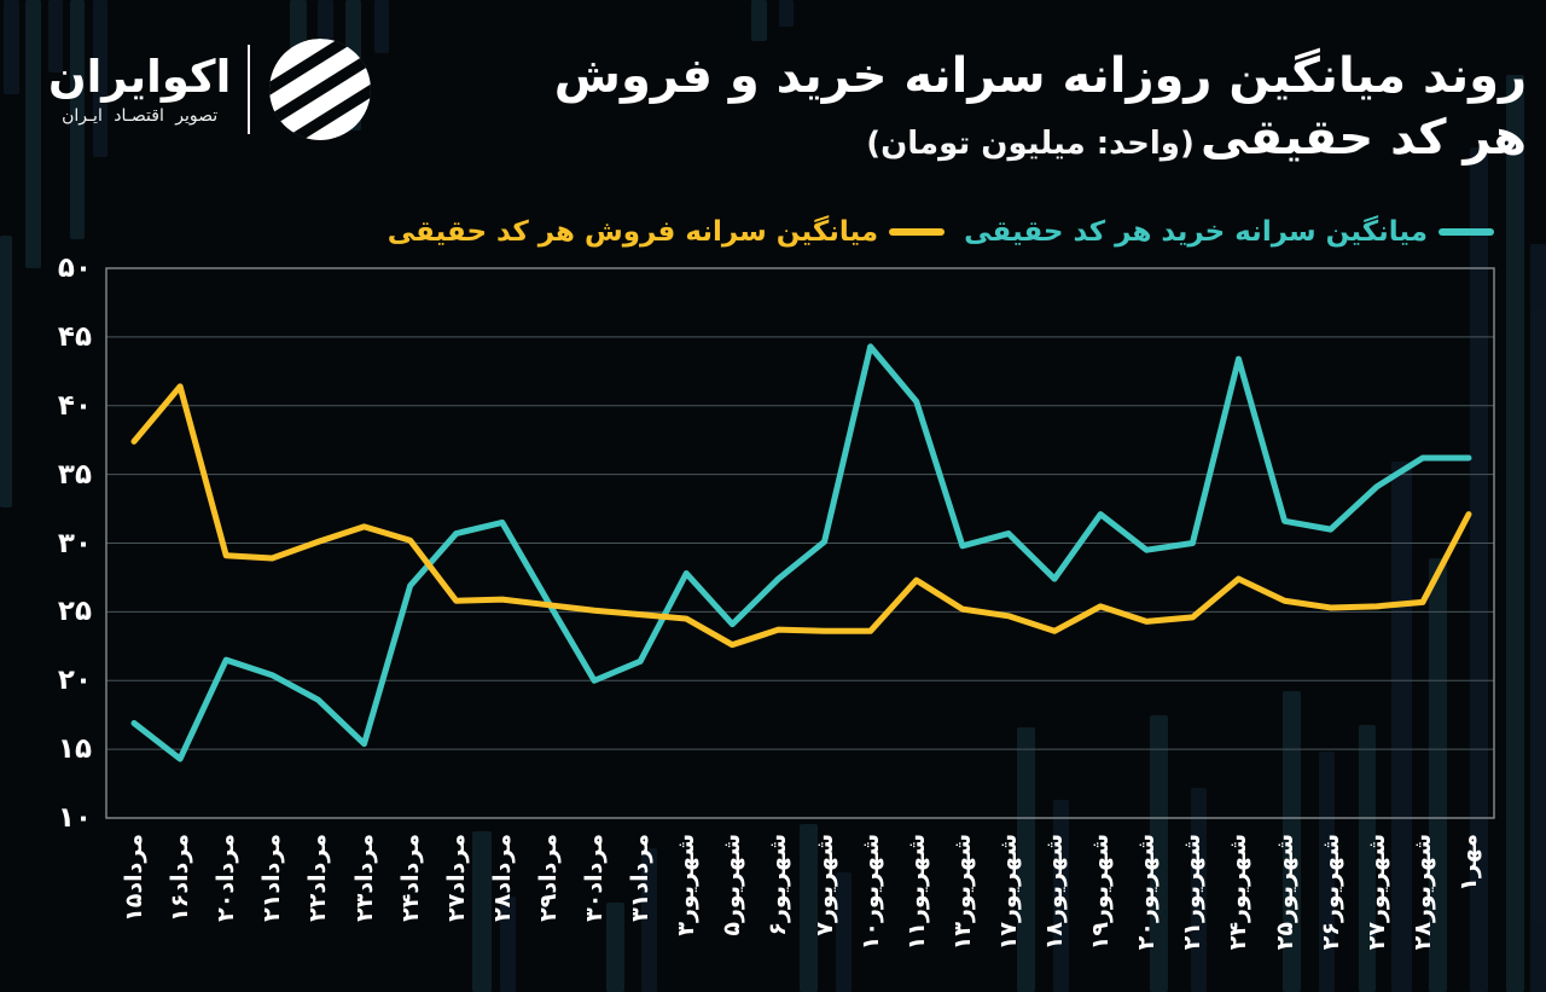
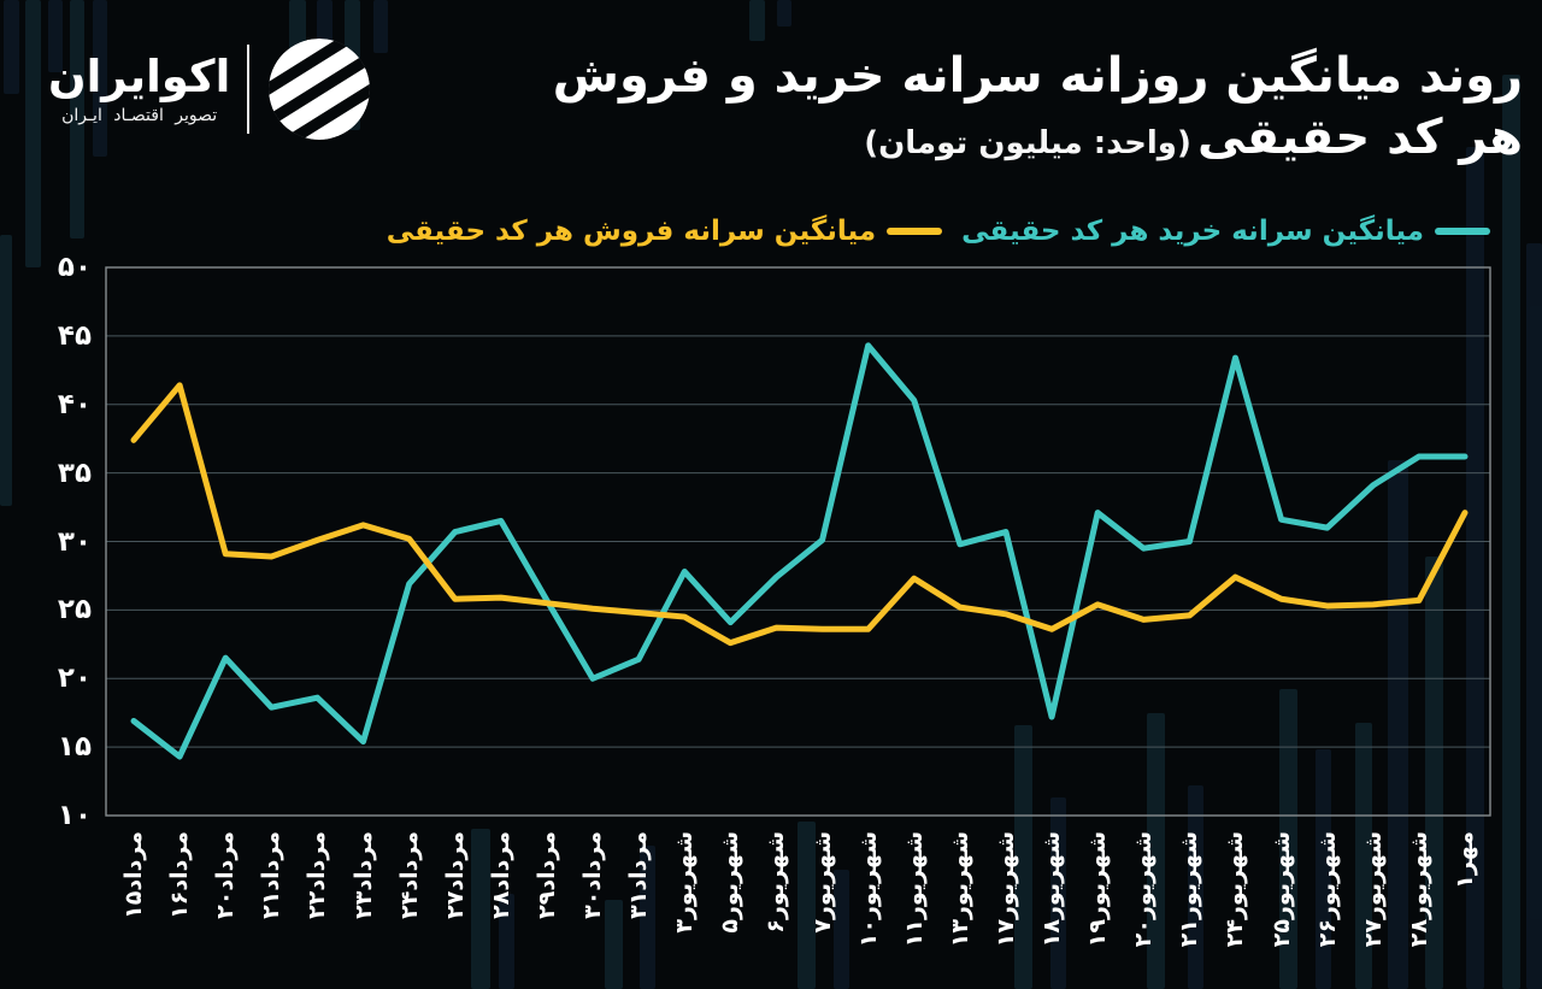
میانگین سرانه خرید هر کد حقیقی/مرداد۲۱: 20.4 -> 17.9
میانگین سرانه خرید هر کد حقیقی/شهریور۱۸: 27.4 -> 17.2
